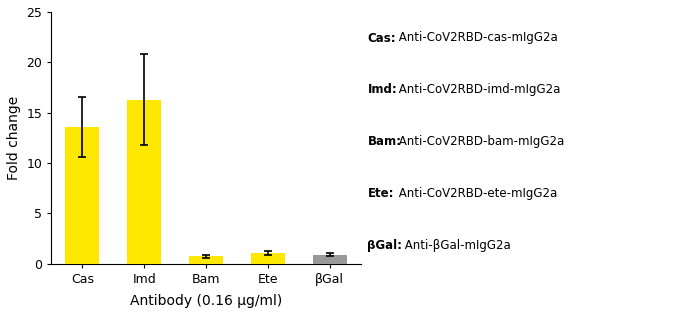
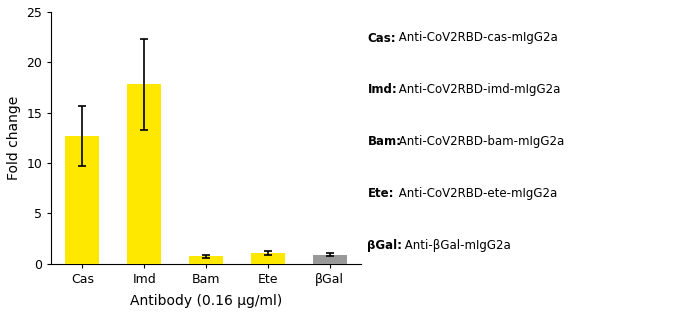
Cas: 13.6 -> 12.7
Imd: 16.3 -> 17.8
